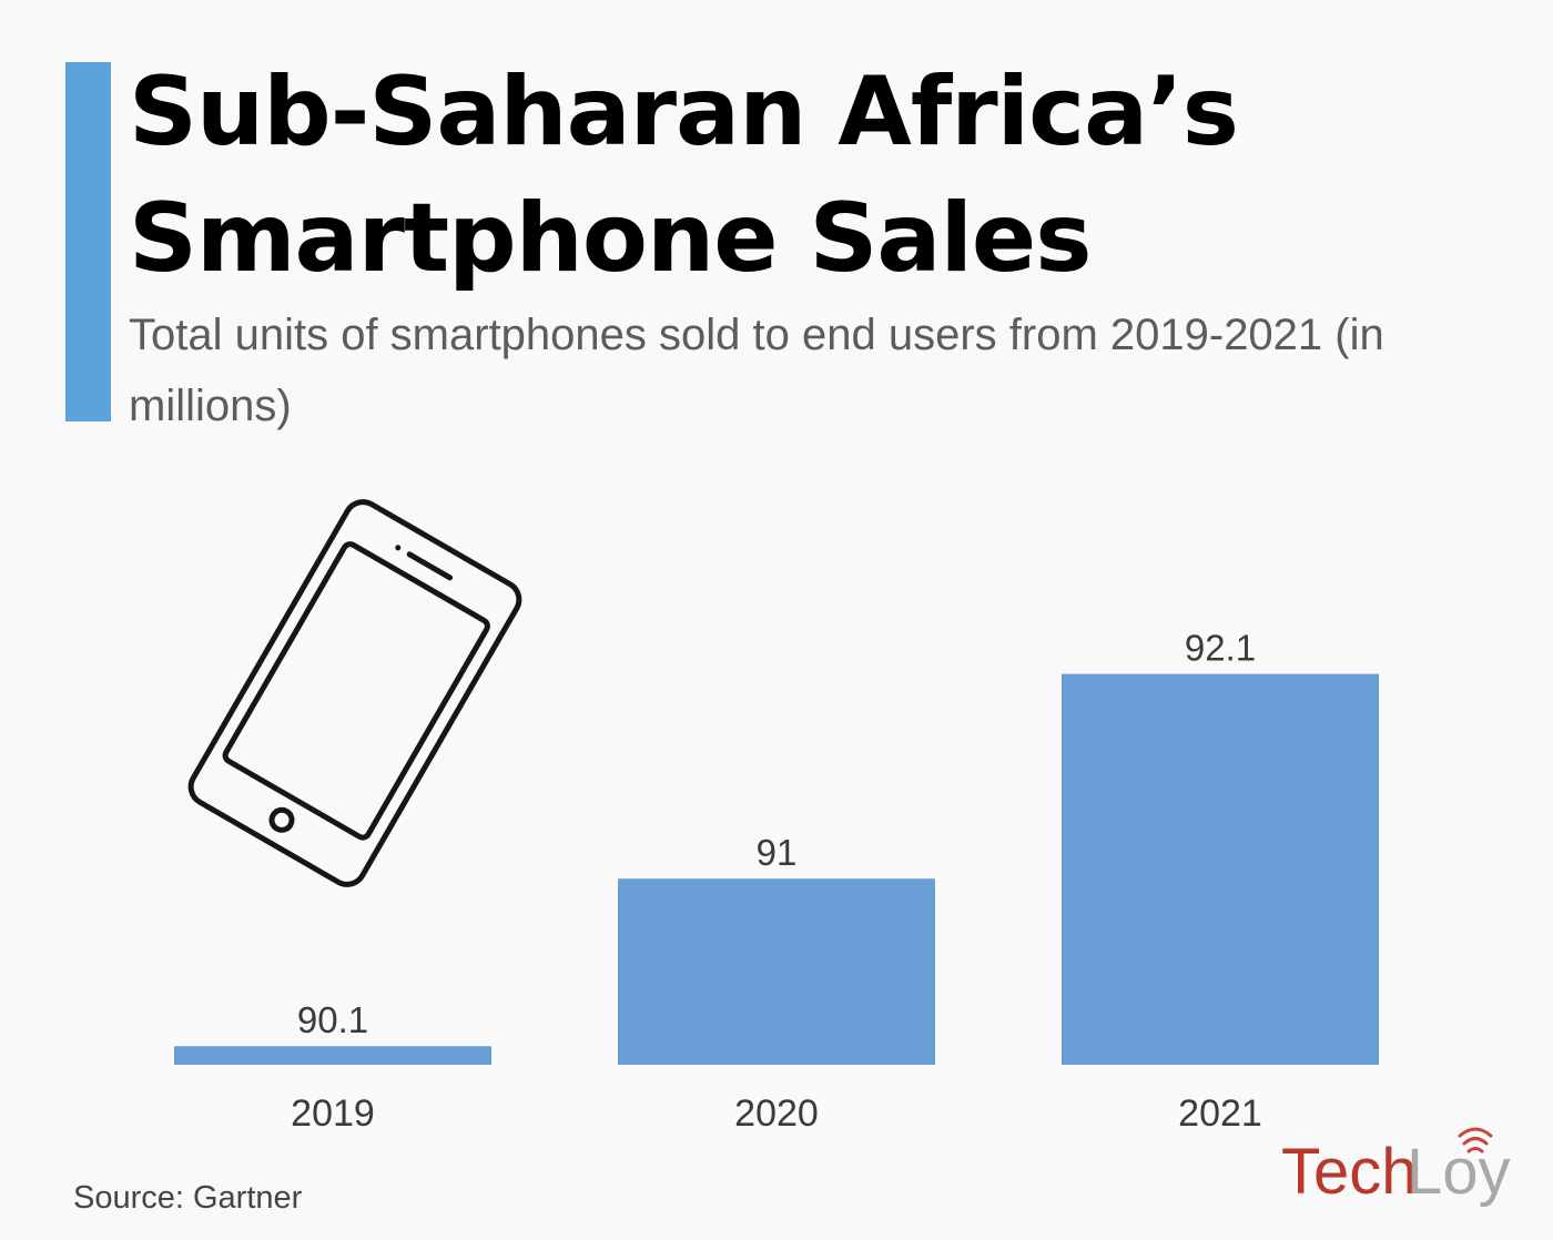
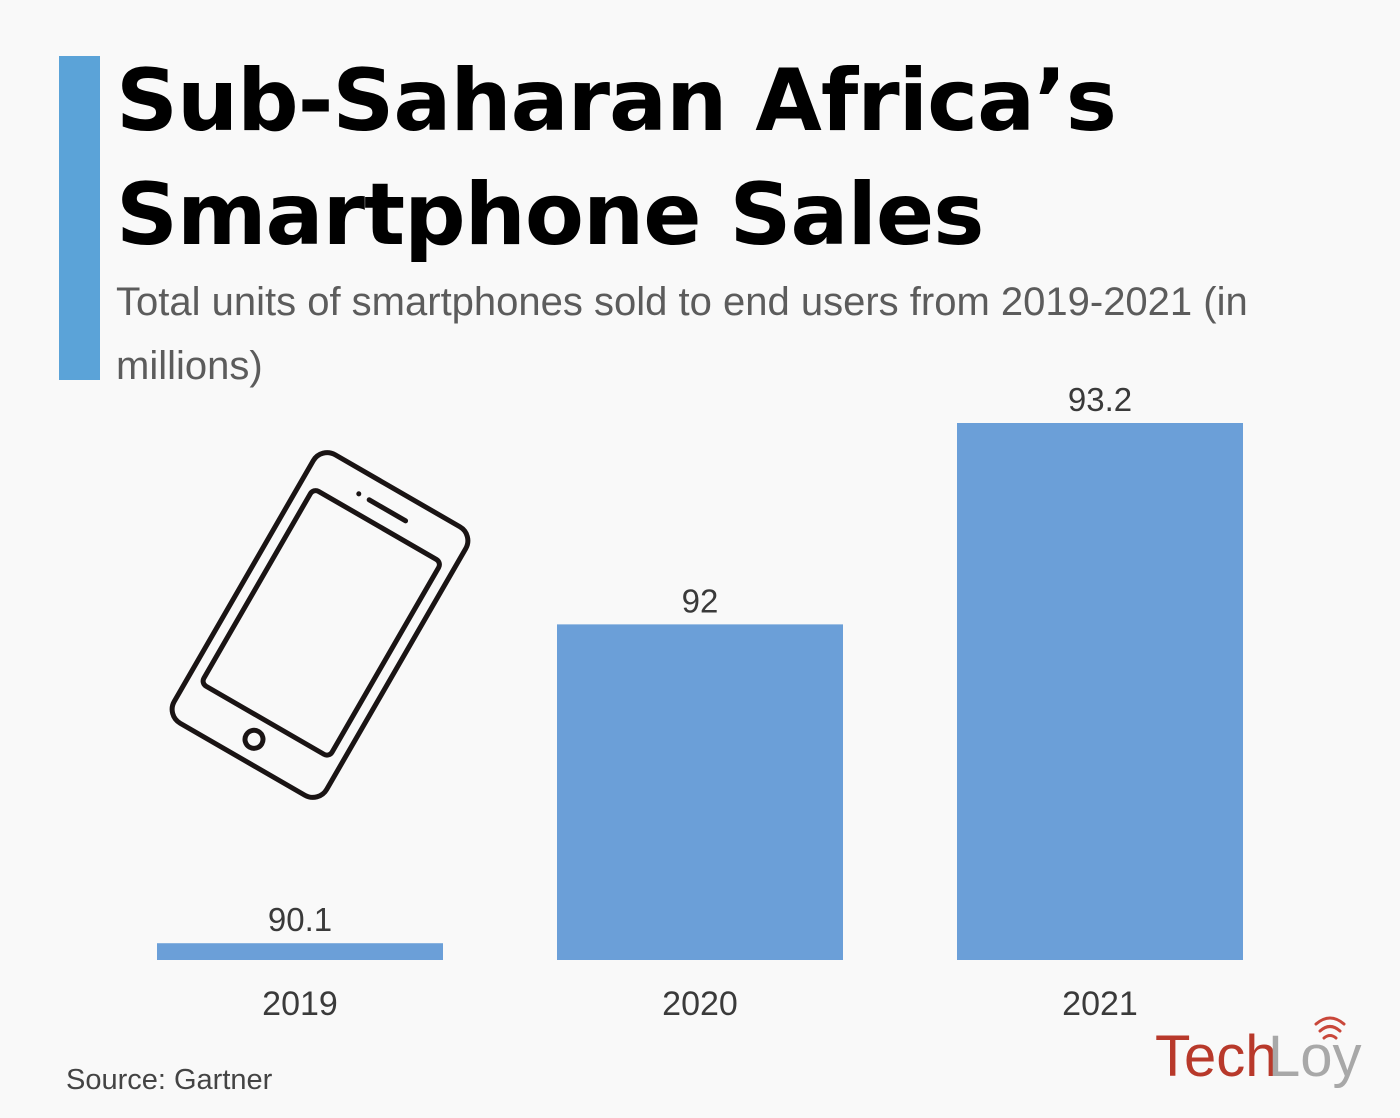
2020: 91 -> 92
2021: 92.1 -> 93.2
